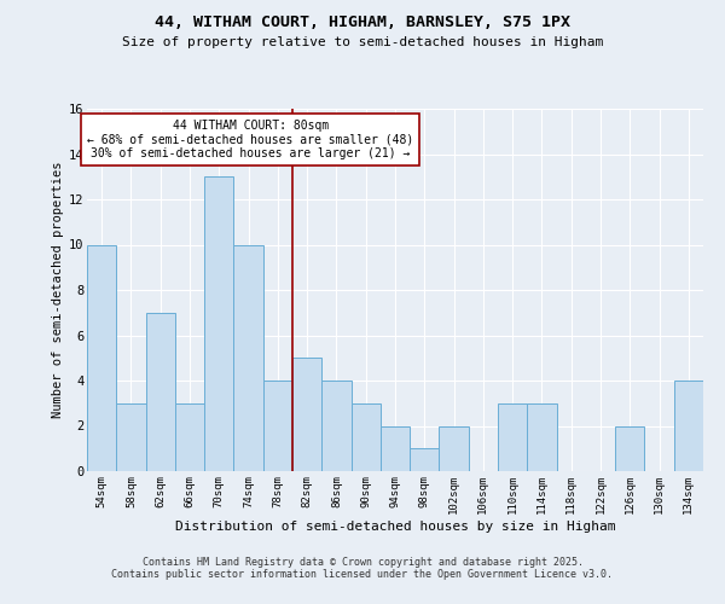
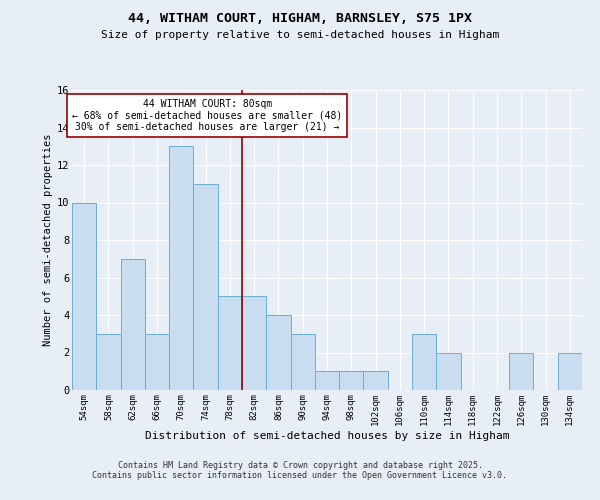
74sqm: 10 -> 11
78sqm: 4 -> 5
94sqm: 2 -> 1
102sqm: 2 -> 1
114sqm: 3 -> 2
134sqm: 4 -> 2
